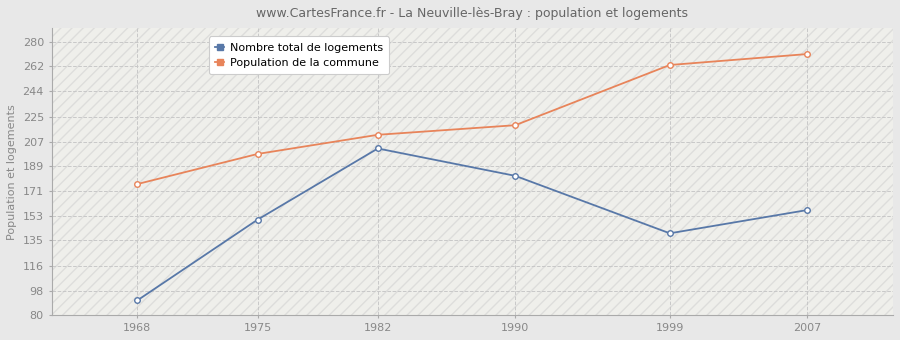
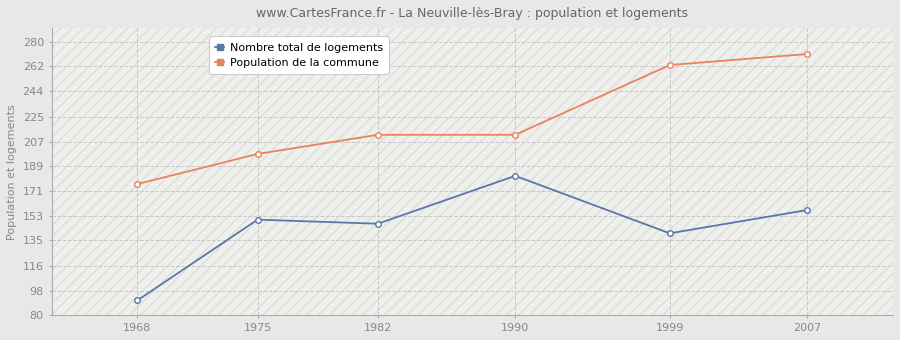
Nombre total de logements/1982: 202 -> 147
Population de la commune/1990: 219 -> 212
